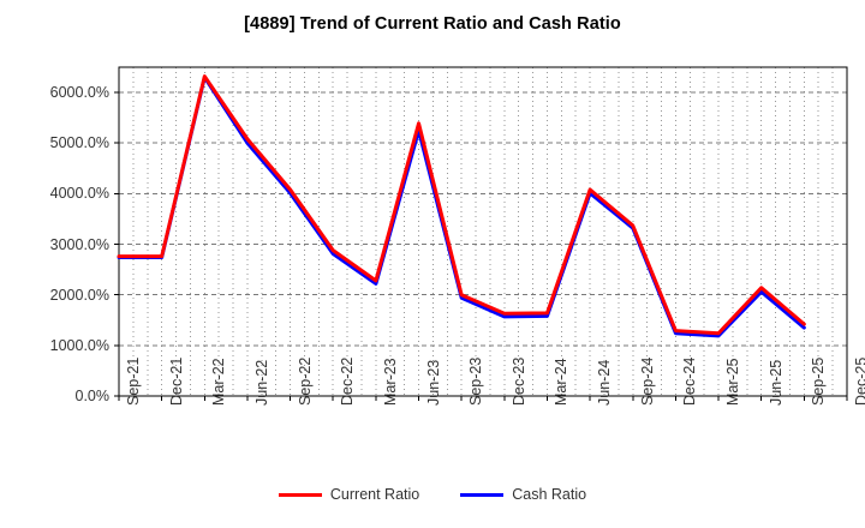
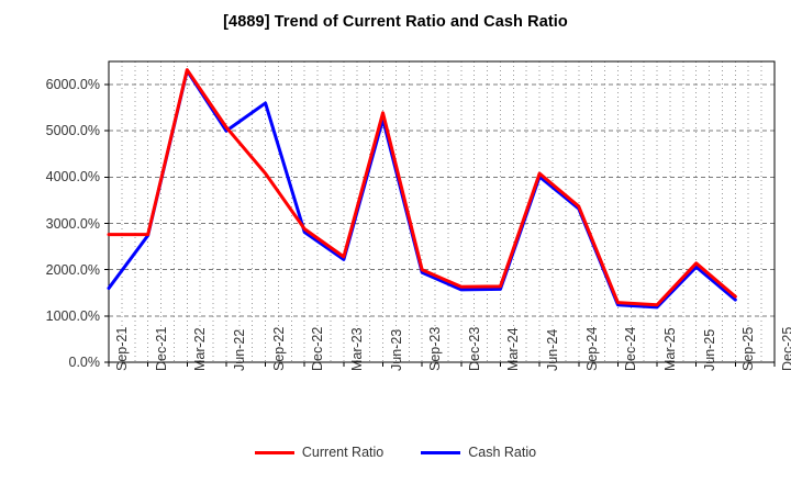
Cash Ratio/Sep-21: 2700% -> 1600%
Cash Ratio/Sep-22: 4000% -> 5600%
